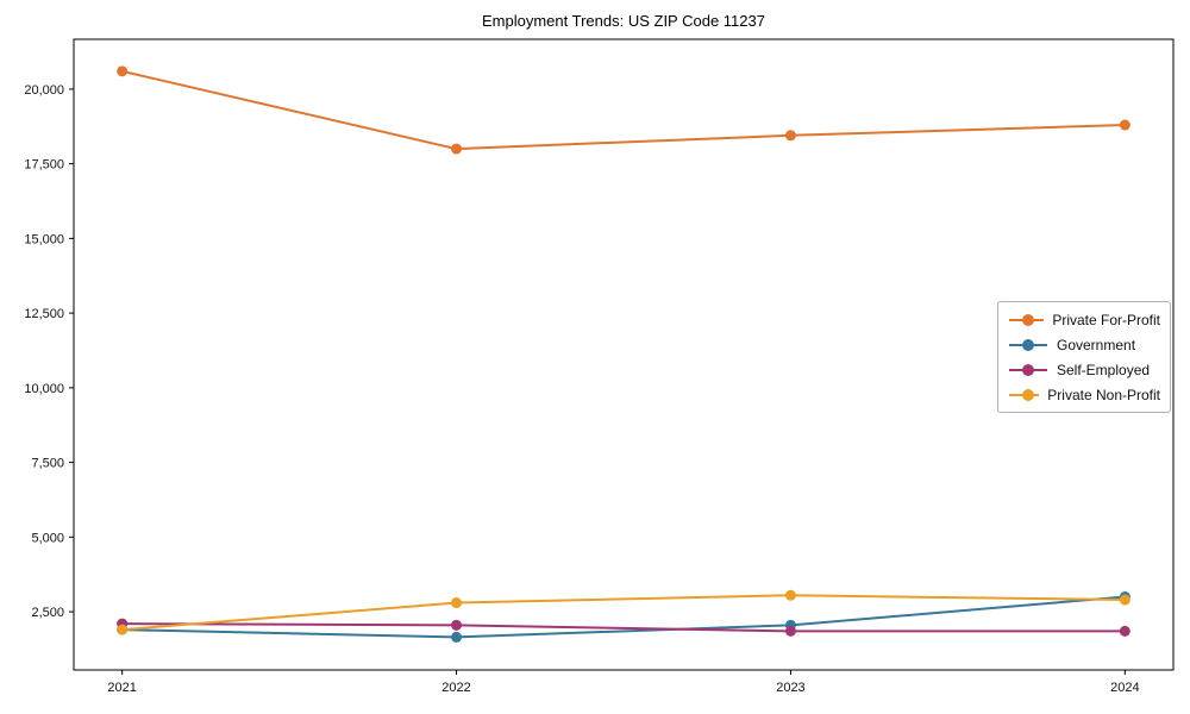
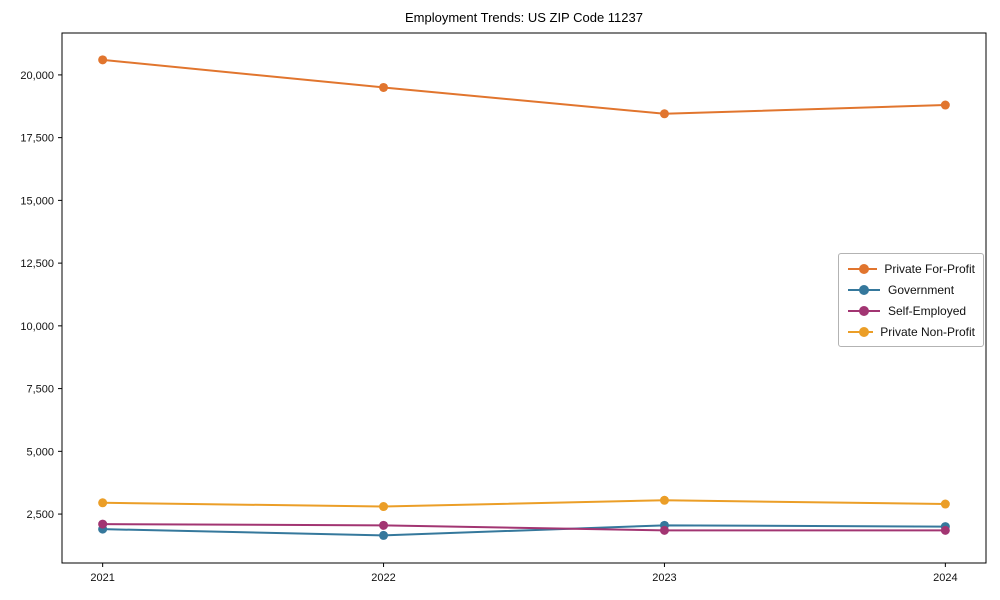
Private Non-Profit/2021: 1900 -> 3000
Private For-Profit/2022: 18000 -> 19500
Government/2024: 3000 -> 2000
